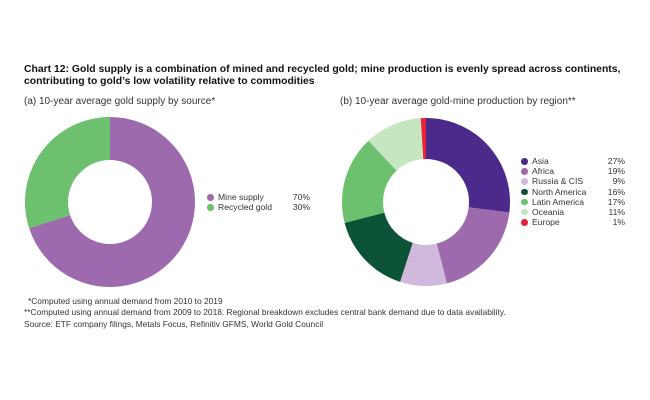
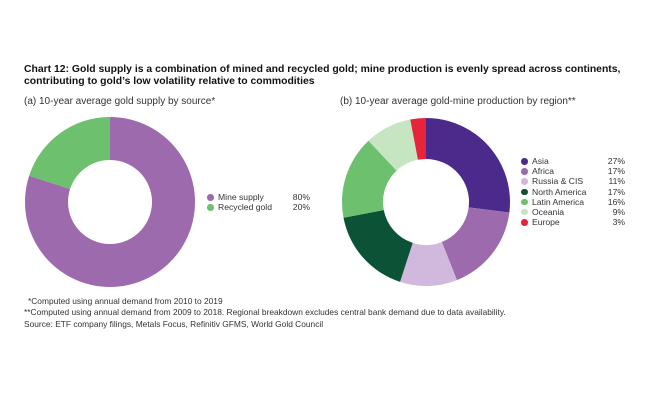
(a) 10-year average gold supply by source*/Mine supply: 70% -> 80%
(a) 10-year average gold supply by source*/Recycled gold: 30% -> 20%
(b) 10-year average gold-mine production by region**/Africa: 19% -> 17%
(b) 10-year average gold-mine production by region**/Russia & CIS: 9% -> 11%
(b) 10-year average gold-mine production by region**/North America: 16% -> 17%
(b) 10-year average gold-mine production by region**/Latin America: 17% -> 16%
(b) 10-year average gold-mine production by region**/Oceania: 11% -> 9%
(b) 10-year average gold-mine production by region**/Europe: 1% -> 3%
